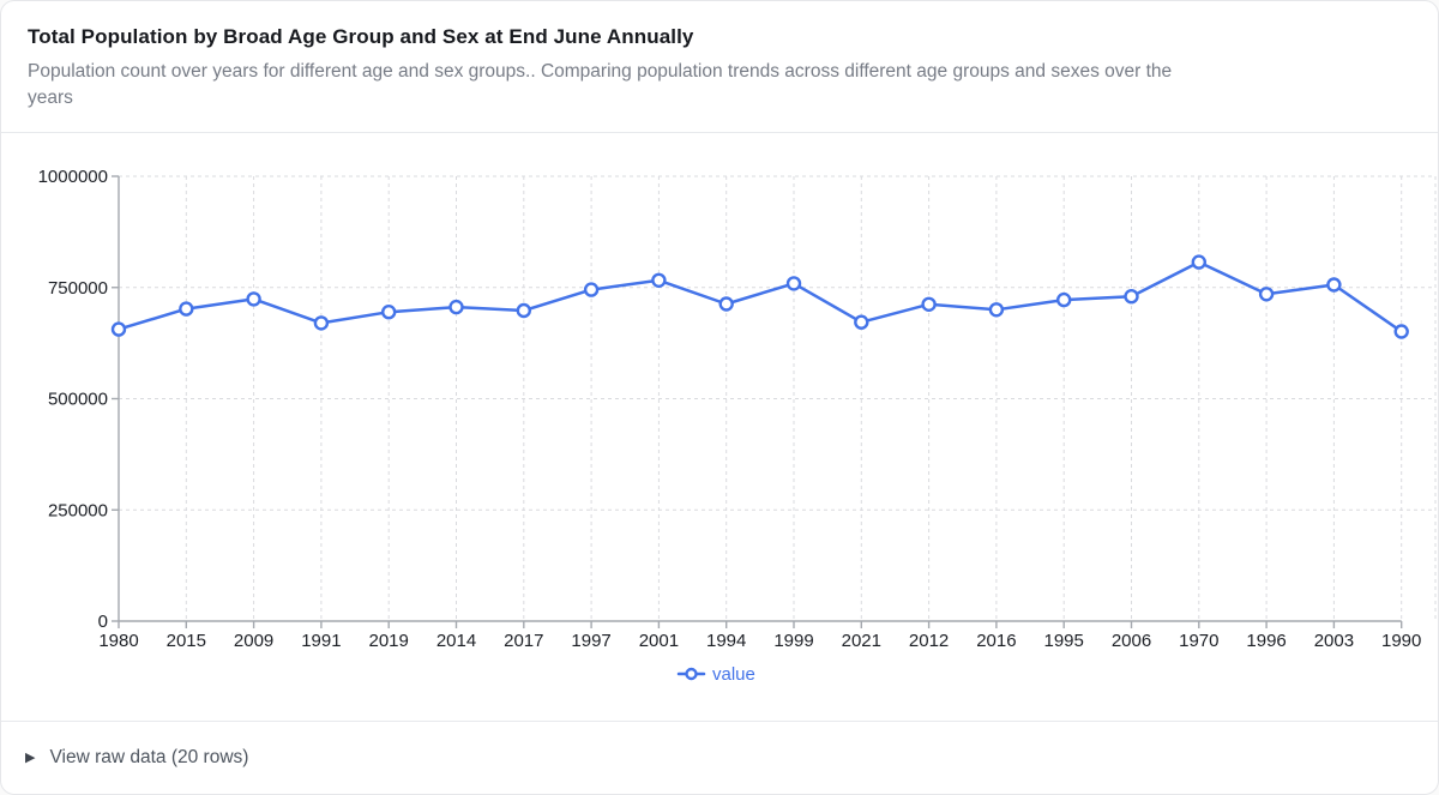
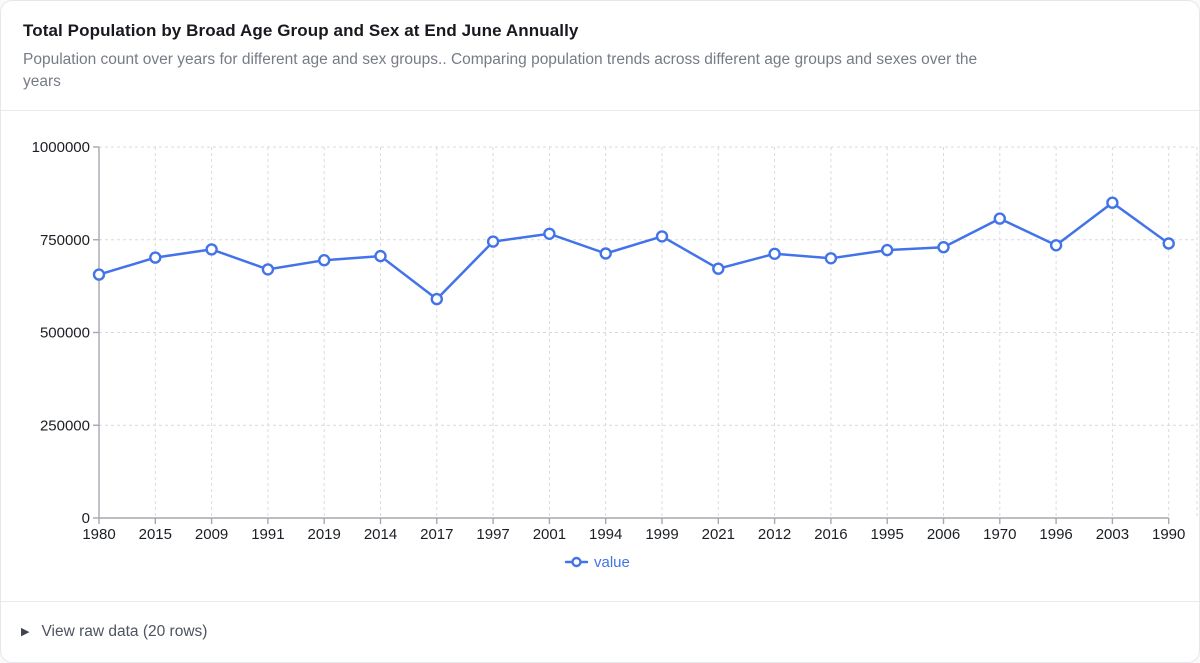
2017: 700000 -> 590000
2003: 760000 -> 850000
1990: 650000 -> 740000
